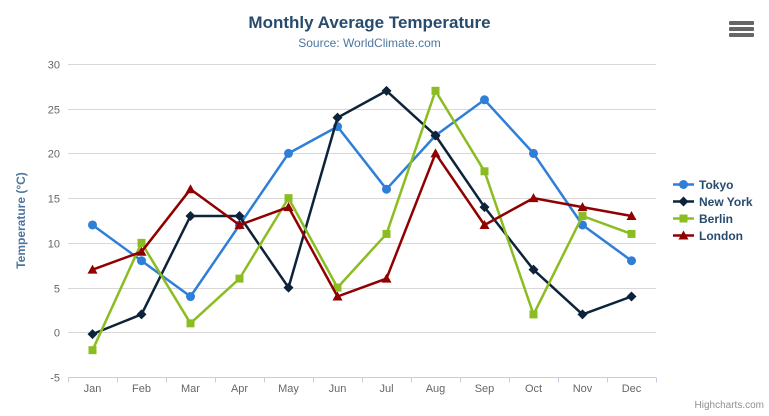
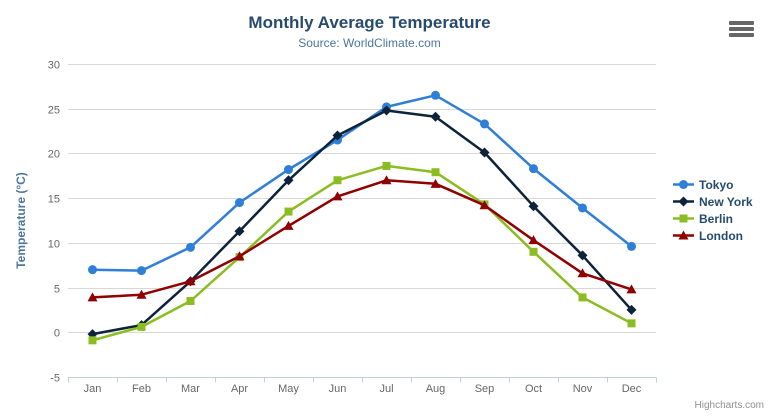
Tokyo/Jan: 12 -> 7
Berlin/Jan: -2 -> -1
London/Jan: 7 -> 4
Tokyo/Feb: 8 -> 7
New York/Feb: 2 -> 1
Berlin/Feb: 10 -> 1
London/Feb: 9 -> 4
Tokyo/Mar: 4 -> 10
New York/Mar: 13 -> 6
Berlin/Mar: 1 -> 4
London/Mar: 16 -> 6
Tokyo/Apr: 12 -> 14
New York/Apr: 13 -> 11
Berlin/Apr: 6 -> 8
London/Apr: 12 -> 8
Tokyo/May: 20 -> 18
New York/May: 5 -> 17
Berlin/May: 15 -> 14
London/May: 14 -> 12
Tokyo/Jun: 23 -> 22
New York/Jun: 24 -> 22
Berlin/Jun: 5 -> 17
London/Jun: 4 -> 15
Tokyo/Jul: 16 -> 25
New York/Jul: 27 -> 25
Berlin/Jul: 11 -> 19
London/Jul: 6 -> 17
Tokyo/Aug: 22 -> 26
New York/Aug: 22 -> 24
Berlin/Aug: 27 -> 18
London/Aug: 20 -> 17
Tokyo/Sep: 26 -> 23
New York/Sep: 14 -> 20
Berlin/Sep: 18 -> 14
London/Sep: 12 -> 14
Tokyo/Oct: 20 -> 18
New York/Oct: 7 -> 14
Berlin/Oct: 2 -> 9
London/Oct: 15 -> 10
Tokyo/Nov: 12 -> 14
New York/Nov: 2 -> 9
Berlin/Nov: 13 -> 4
London/Nov: 14 -> 7
Tokyo/Dec: 8 -> 10
New York/Dec: 4 -> 2
Berlin/Dec: 11 -> 1
London/Dec: 13 -> 5
